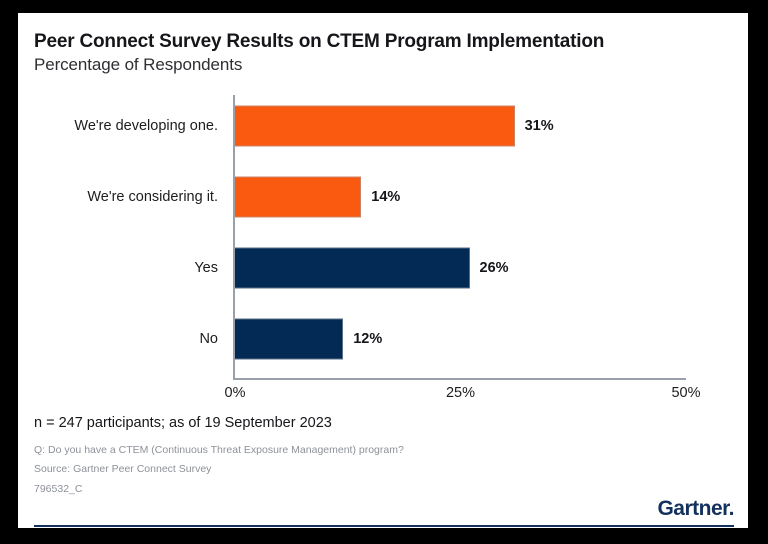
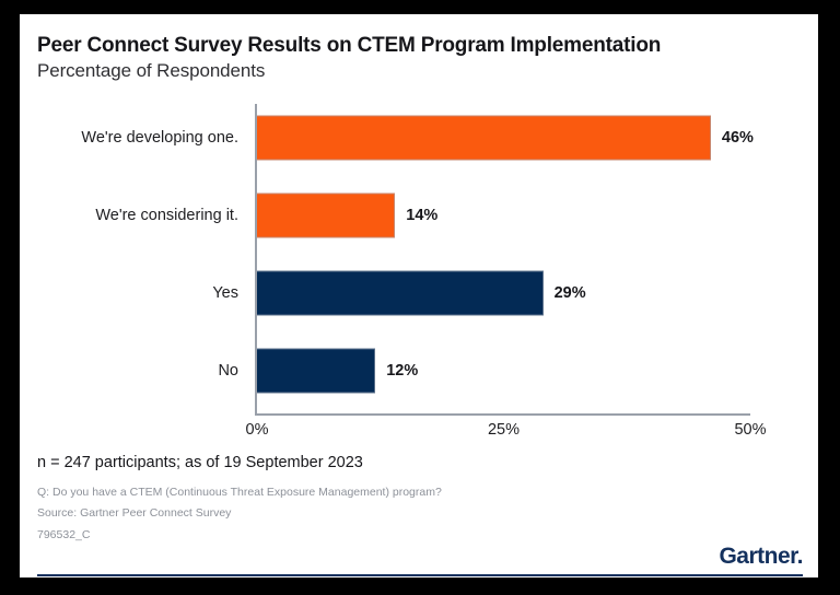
We're developing one.: 31% -> 46%
Yes: 26% -> 29%
